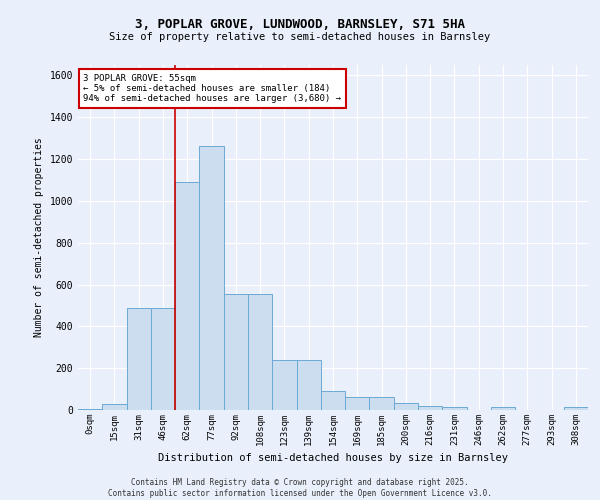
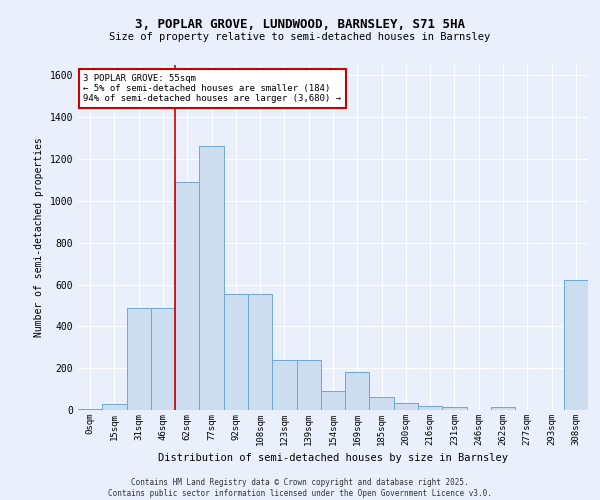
169sqm: 60 -> 180
308sqm: 15 -> 620
